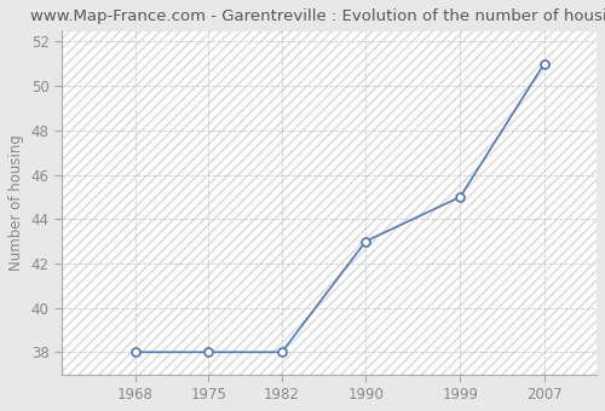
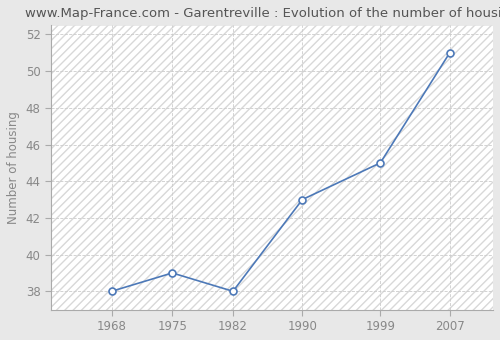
1975: 38 -> 39
